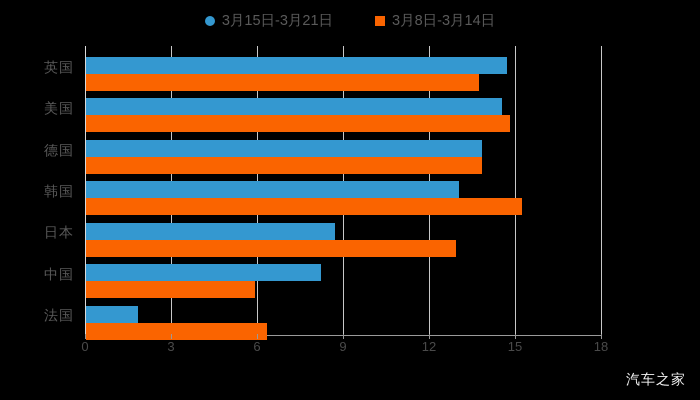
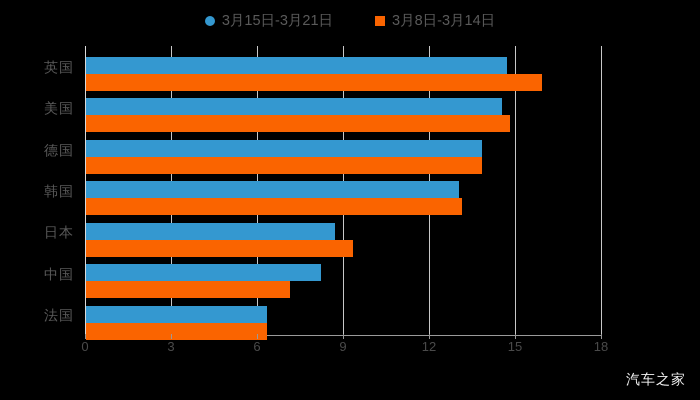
3月8日-3月14日/英国: 13.7 -> 15.9
3月8日-3月14日/韩国: 15.2 -> 13.1
3月8日-3月14日/日本: 12.9 -> 9.3
3月8日-3月14日/中国: 5.9 -> 7.1
3月15日-3月21日/法国: 1.8 -> 6.3
